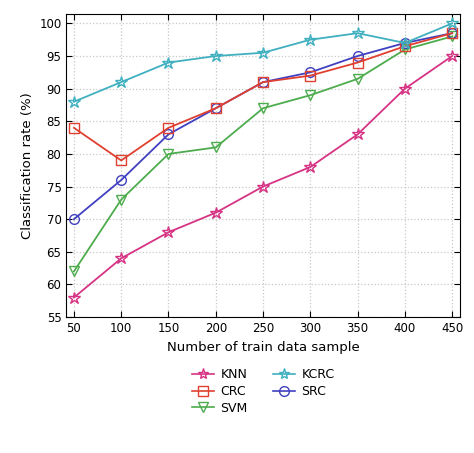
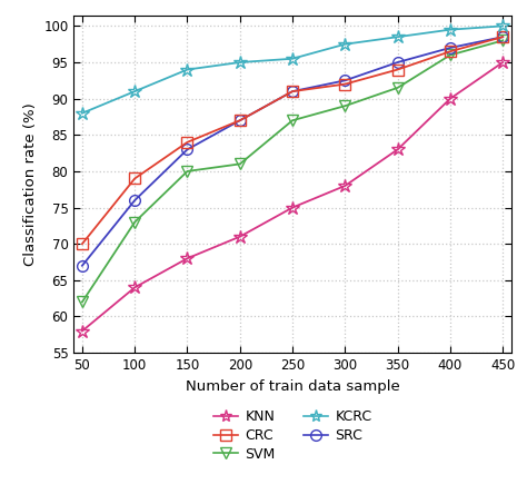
SRC/50: 70.0 -> 67.0
CRC/50: 84.0 -> 70.0
KCRC/400: 97.0 -> 99.5
